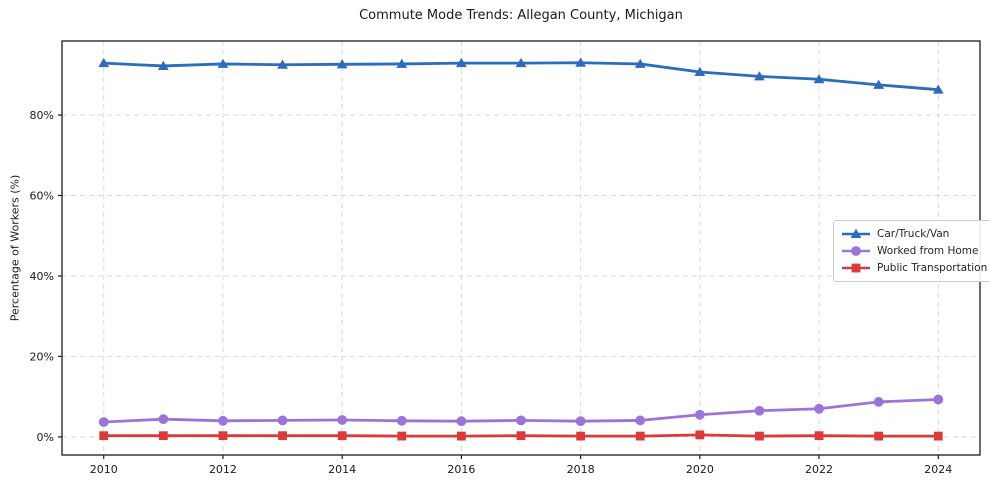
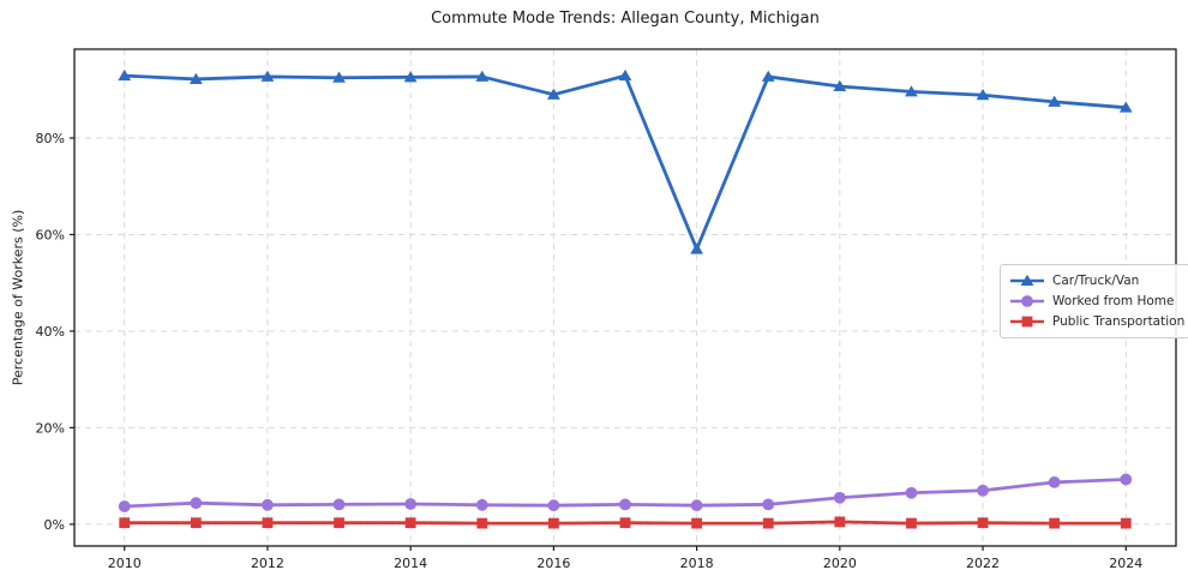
Car/Truck/Van/2016: 93% -> 89%
Car/Truck/Van/2018: 93% -> 57%
